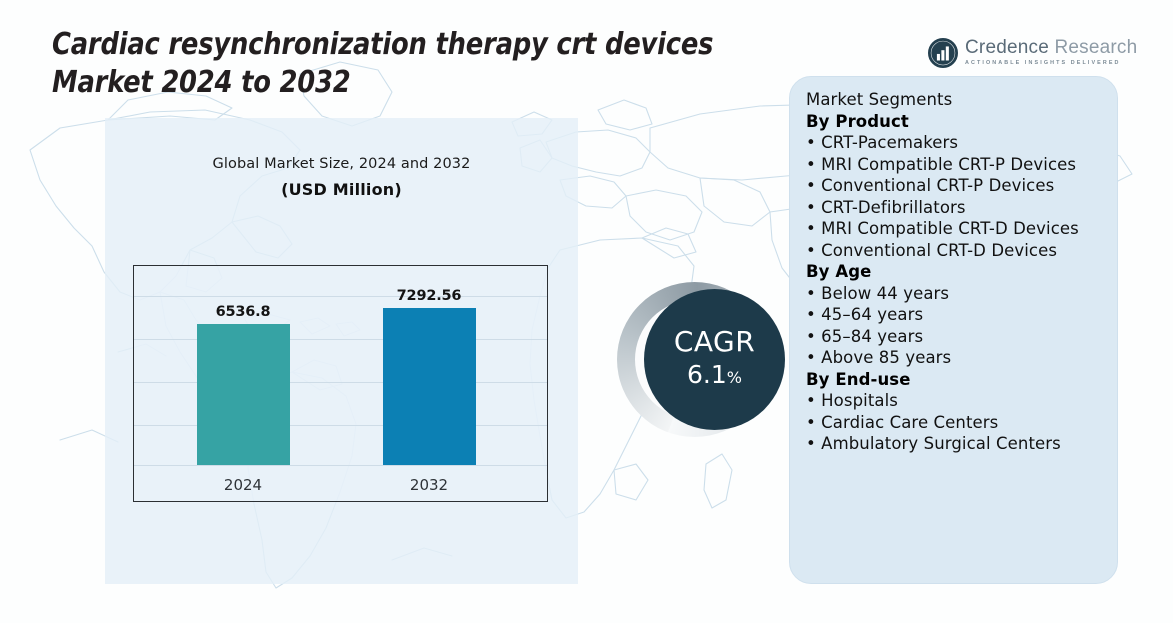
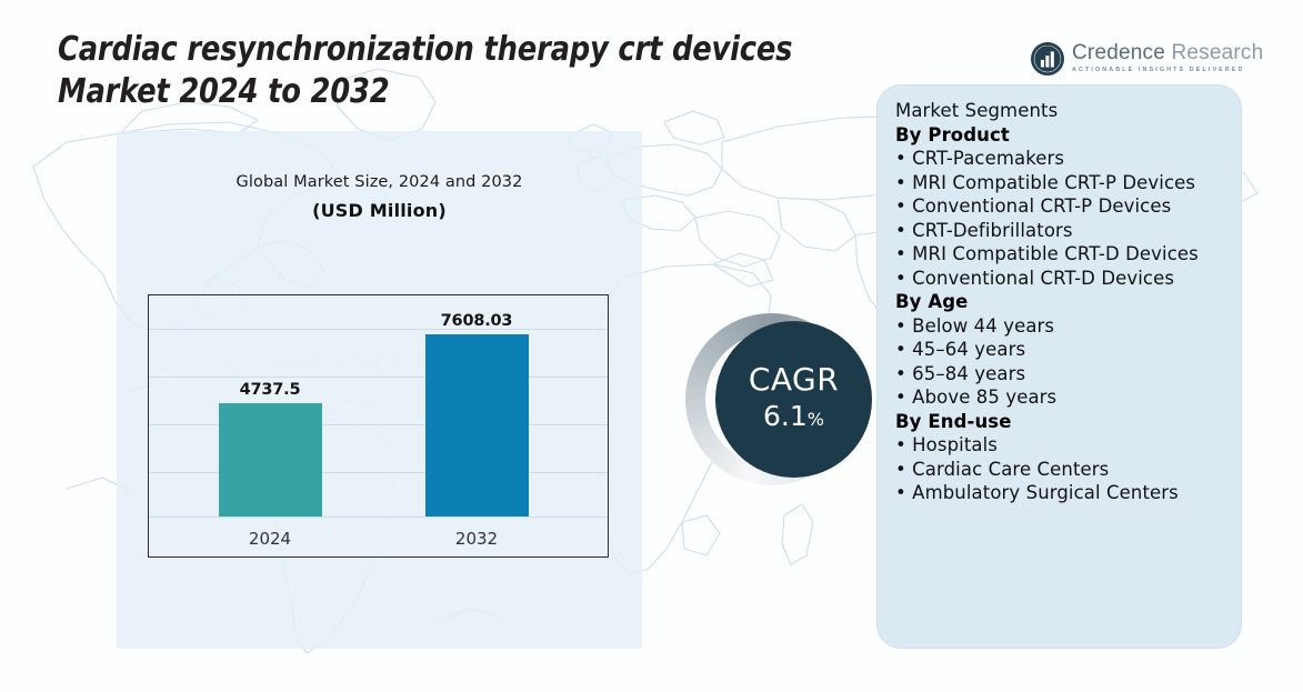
2024: 6536.8 -> 4737.5
2032: 7292.56 -> 7608.03
